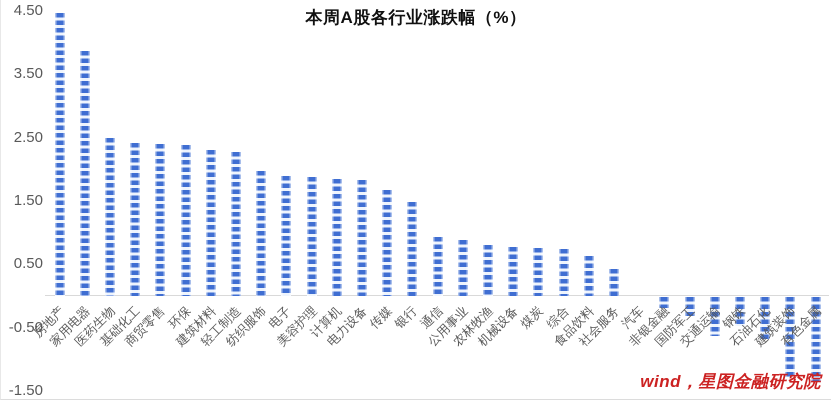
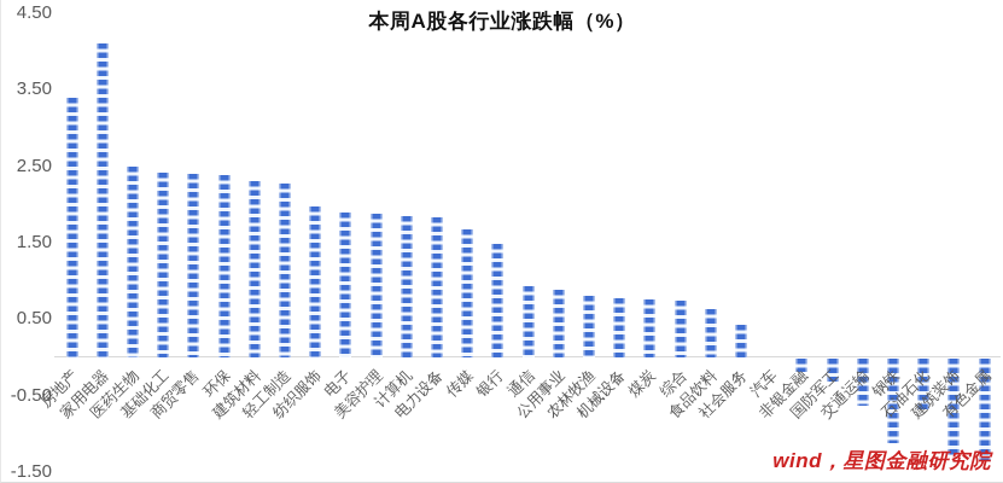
房地产: 4.5 -> 3.4
家用电器: 3.9 -> 4.1
钢铁: -0.5 -> -1.1
